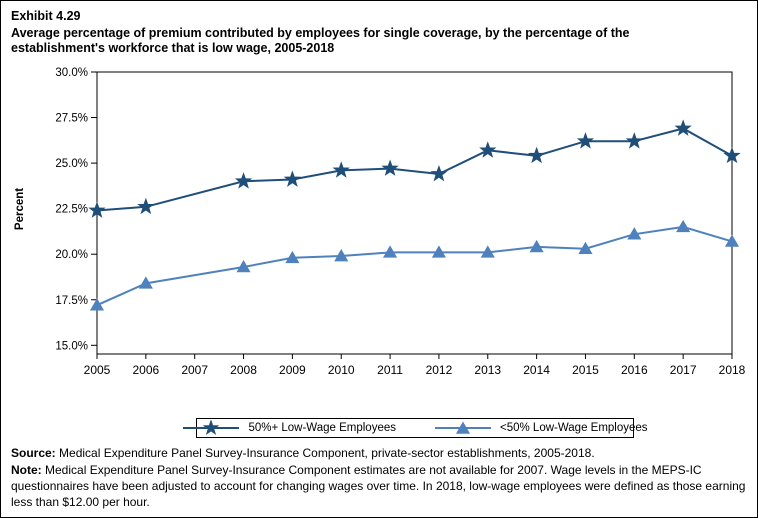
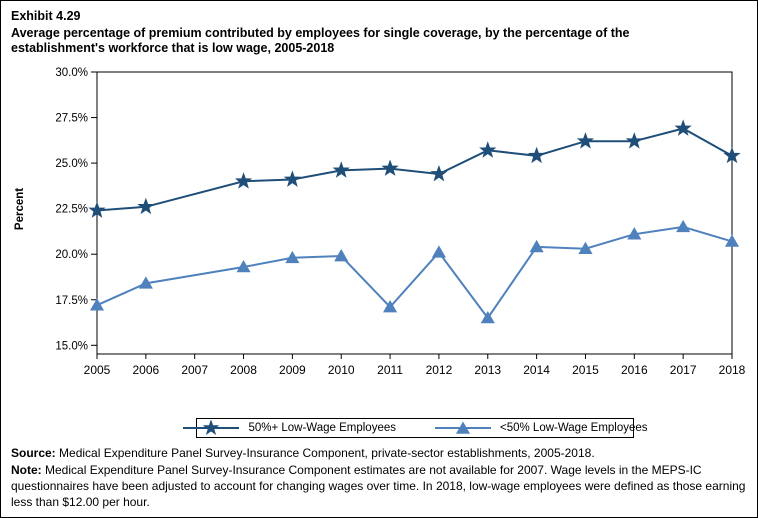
<50% Low-Wage Employees/2011: 20.1% -> 17.1%
<50% Low-Wage Employees/2013: 20.1% -> 16.5%
